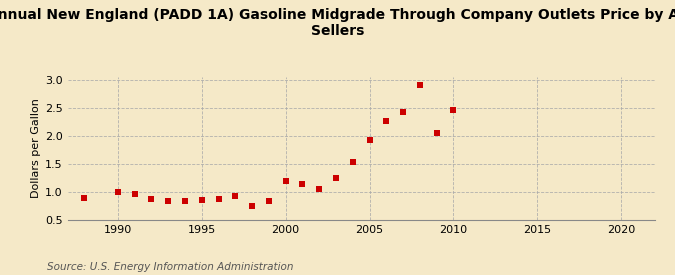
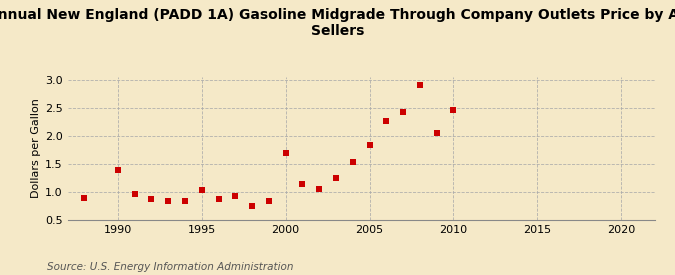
1990: 1.00 -> 1.40
1995: 0.85 -> 1.04
2000: 1.20 -> 1.70
2005: 1.93 -> 1.84
